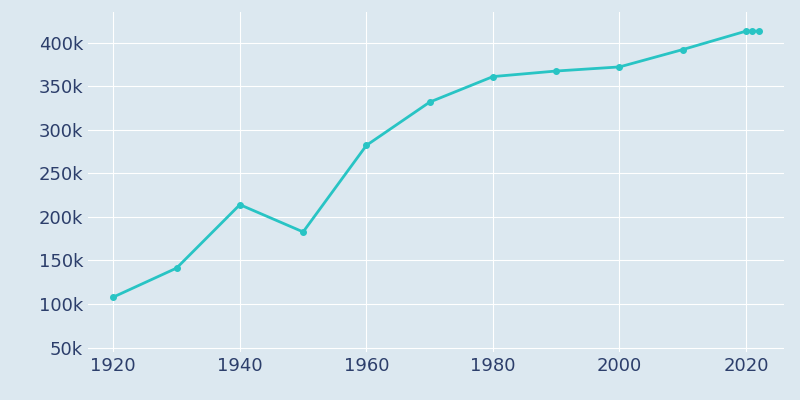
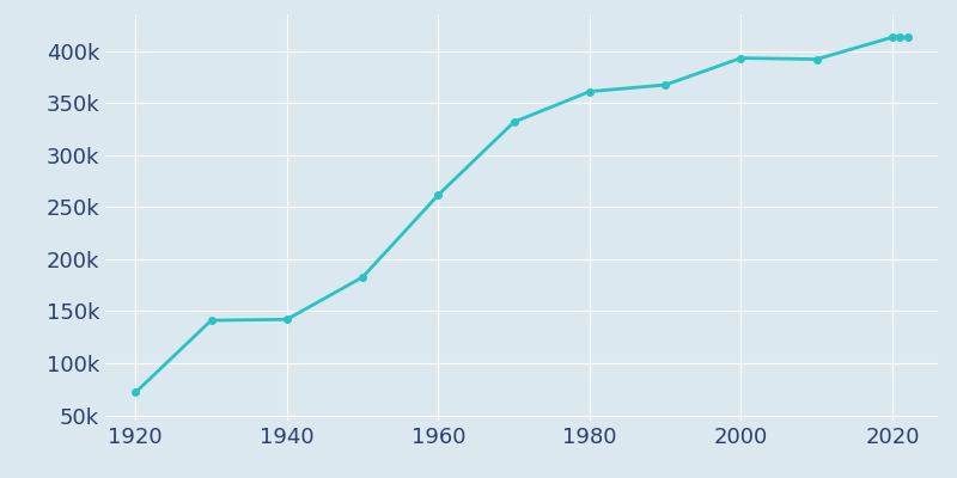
1920: 108k -> 72k
1940: 214k -> 142k
1960: 282k -> 262k
2000: 372k -> 393k
